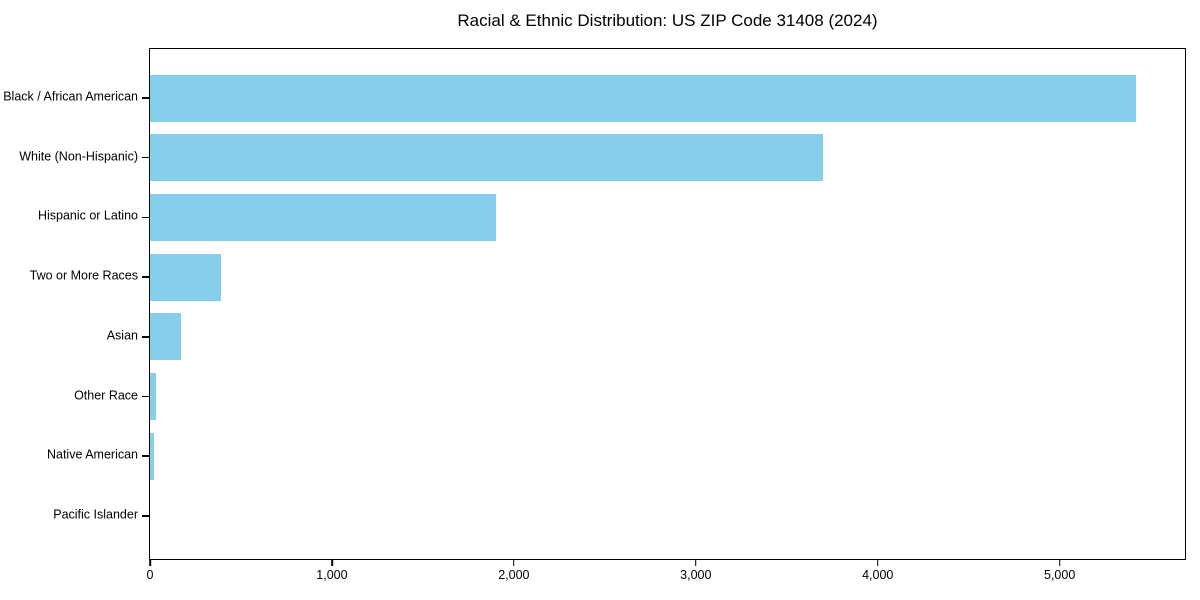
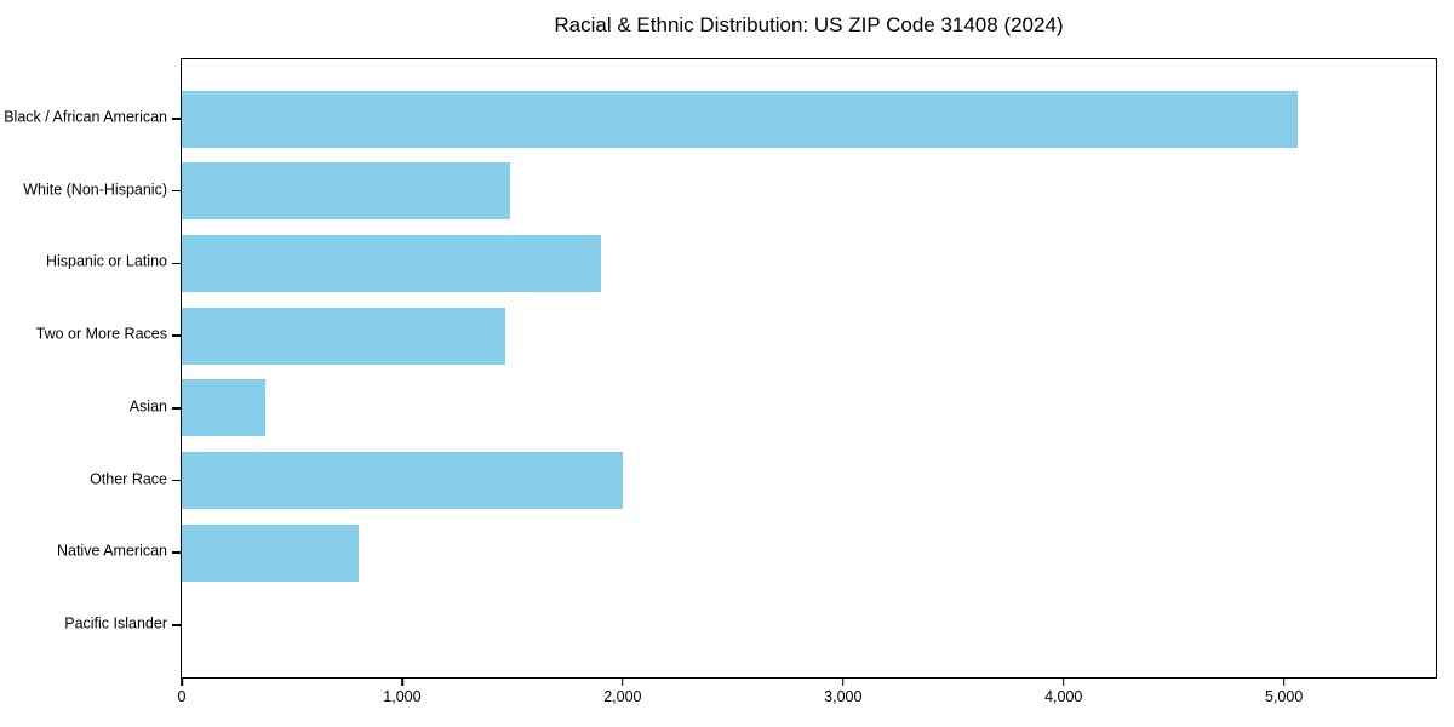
Black / African American: 5420 -> 5060
White (Non-Hispanic): 3700 -> 1490
Two or More Races: 390 -> 1470
Asian: 170 -> 380
Other Race: 40 -> 2000
Native American: 20 -> 800
